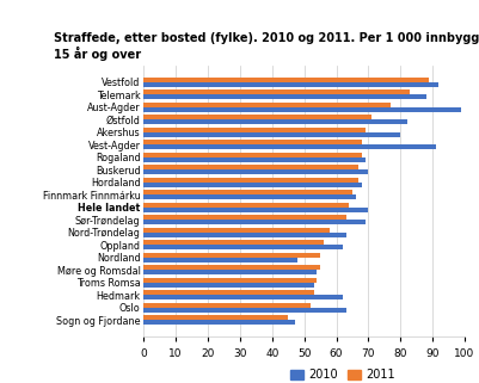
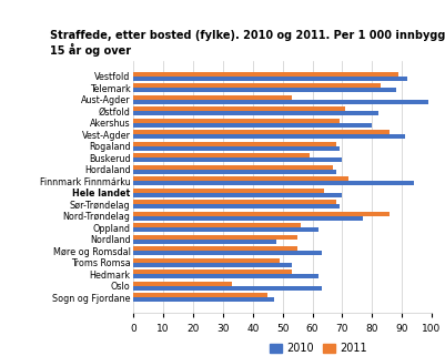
2011/Aust-Agder: 77 -> 53
2011/Vest-Agder: 68 -> 86
2011/Buskerud: 67 -> 59
2011/Finnmark Finnmárku: 65 -> 72
2010/Finnmark Finnmárku: 66 -> 94
2011/Sør-Trøndelag: 63 -> 68
2011/Nord-Trøndelag: 58 -> 86
2010/Nord-Trøndelag: 63 -> 77
2010/Møre og Romsdal: 54 -> 63
2011/Troms Romsa: 54 -> 49
2011/Oslo: 52 -> 33
